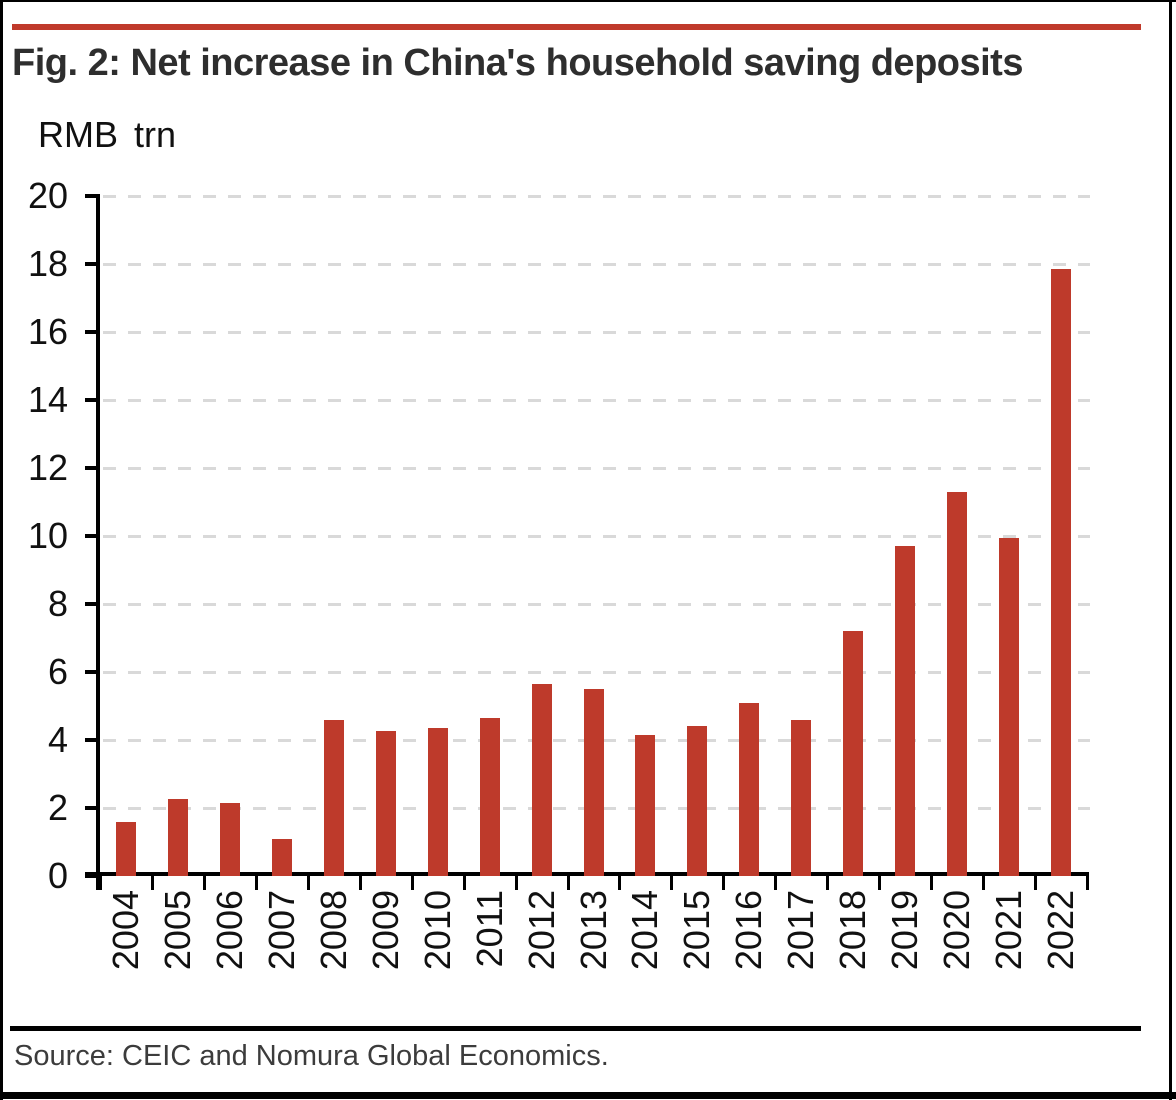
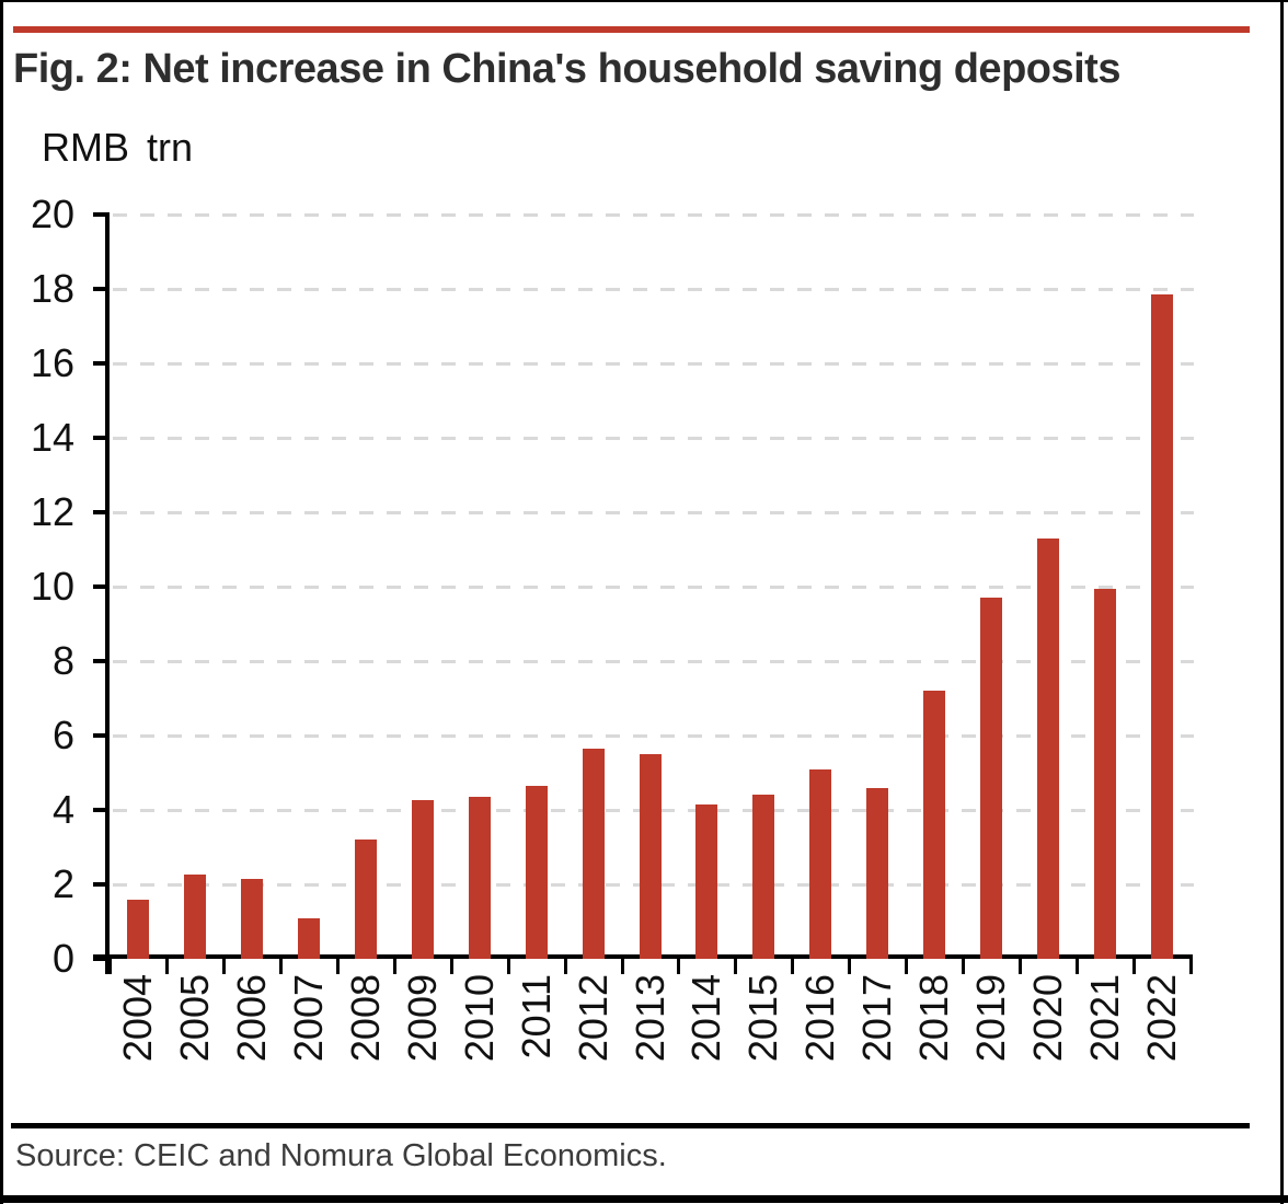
2008: 4.6 -> 3.2
